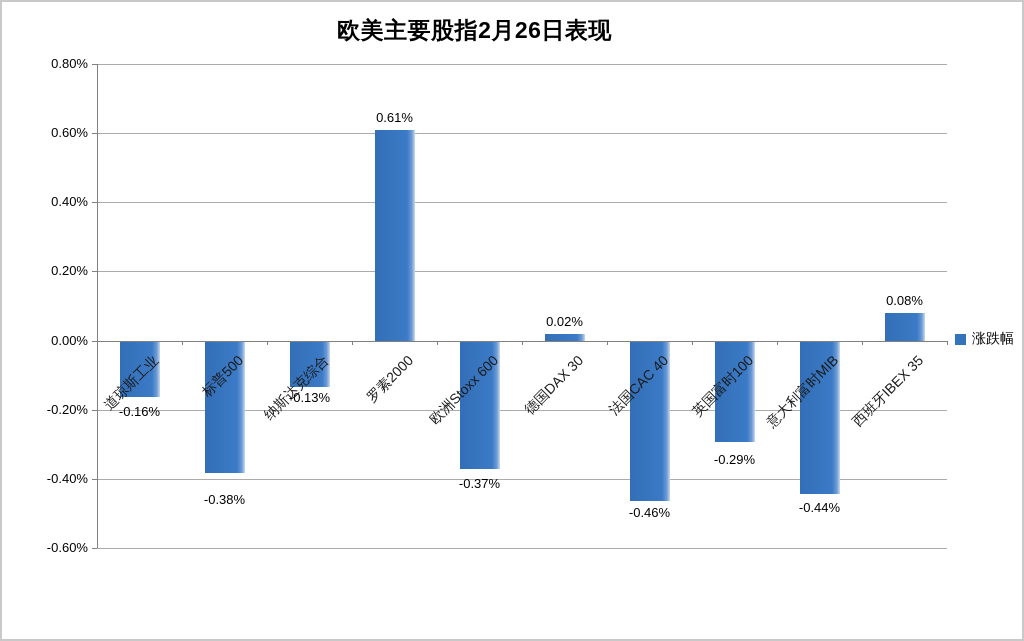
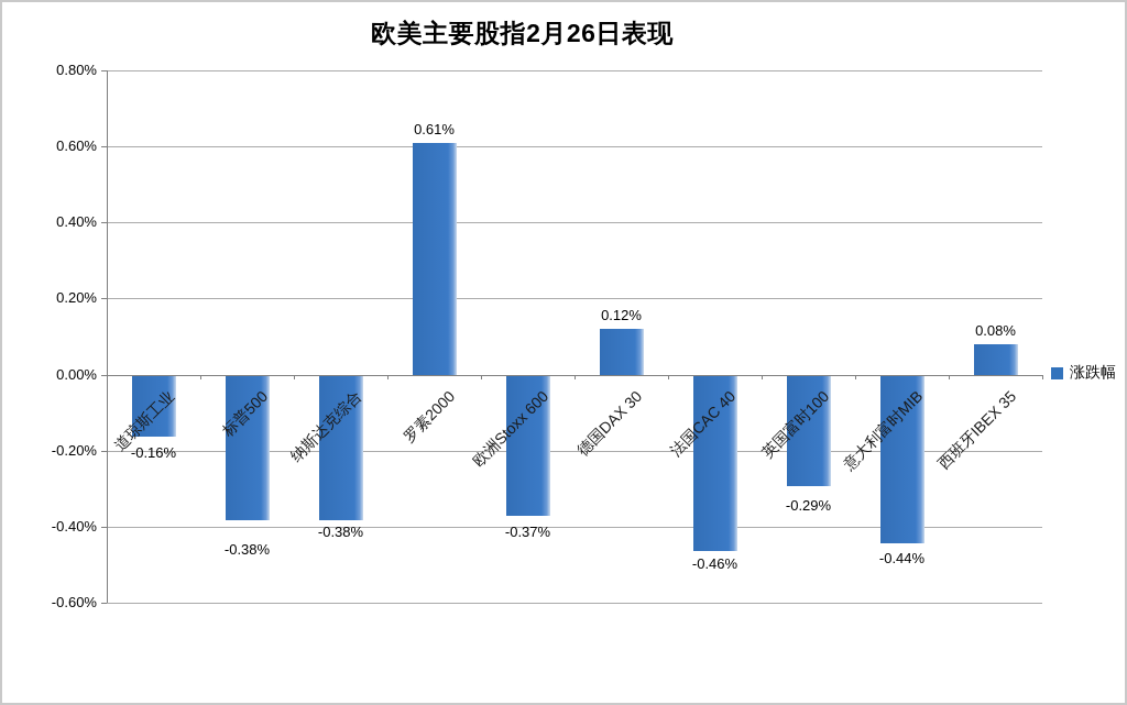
纳斯达克综合: -0.13% -> -0.38%
德国DAX 30: 0.02% -> 0.12%
